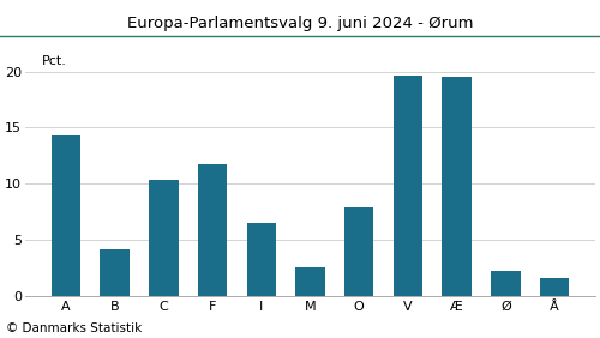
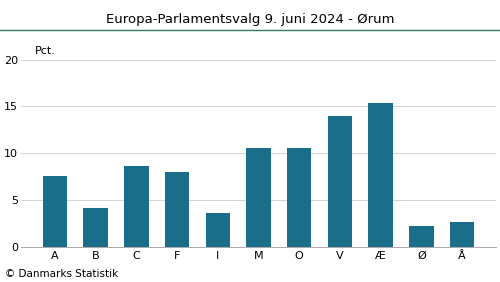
A: 14.3 -> 7.6
C: 10.3 -> 8.6
F: 11.7 -> 8.0
I: 6.5 -> 3.6
M: 2.5 -> 10.6
O: 7.9 -> 10.6
V: 19.6 -> 14.0
Æ: 19.5 -> 15.4
Å: 1.6 -> 2.6
